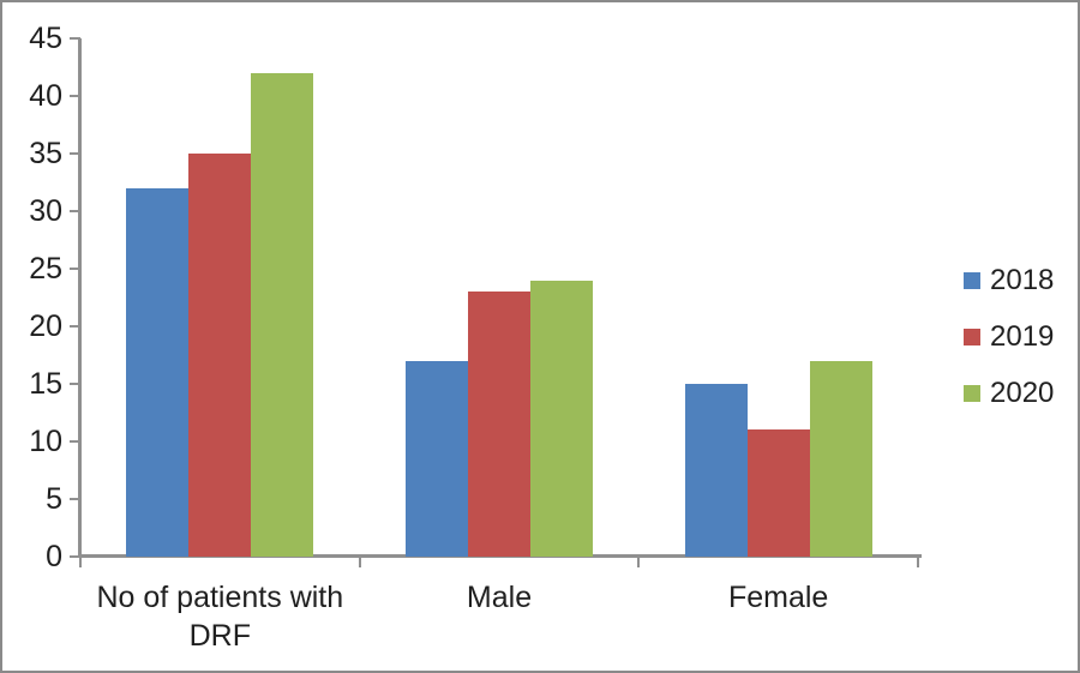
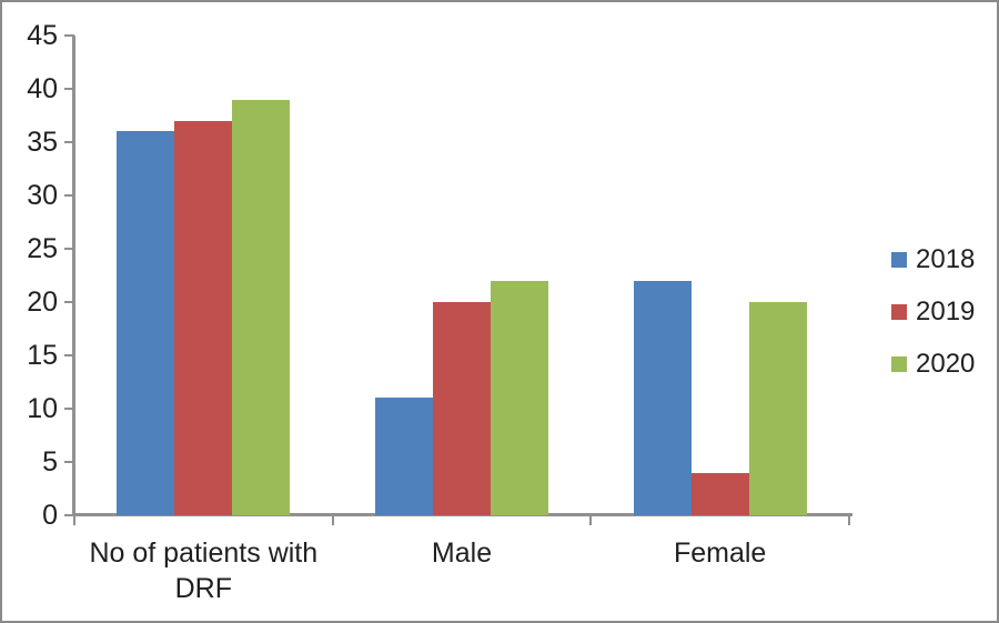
2018/No of patients with DRF: 32 -> 36
2019/No of patients with DRF: 35 -> 37
2020/No of patients with DRF: 42 -> 39
2018/Male: 17 -> 11
2019/Male: 23 -> 20
2020/Male: 24 -> 22
2018/Female: 15 -> 22
2019/Female: 11 -> 4
2020/Female: 17 -> 20
